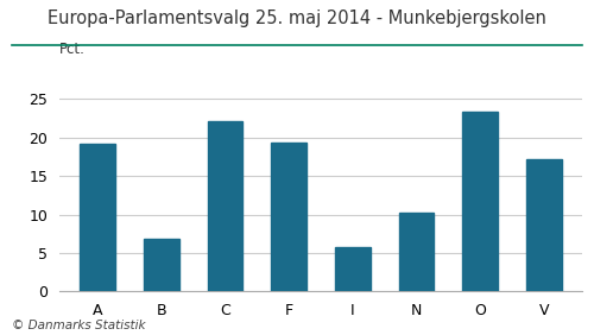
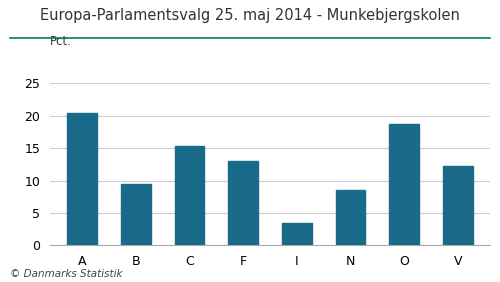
A: 19.2 -> 20.4
B: 6.8 -> 9.4
C: 22.2 -> 15.3
F: 19.4 -> 13.1
I: 5.8 -> 3.4
N: 10.2 -> 8.6
O: 23.4 -> 18.8
V: 17.2 -> 12.2
